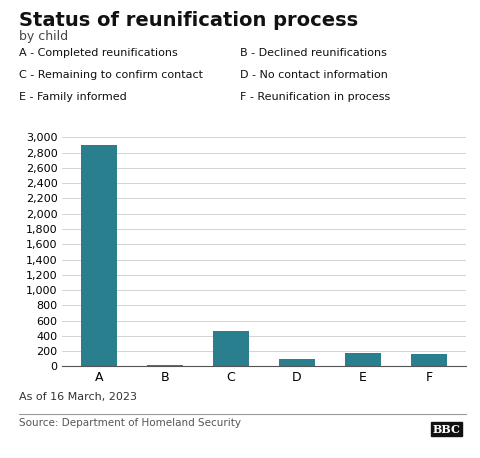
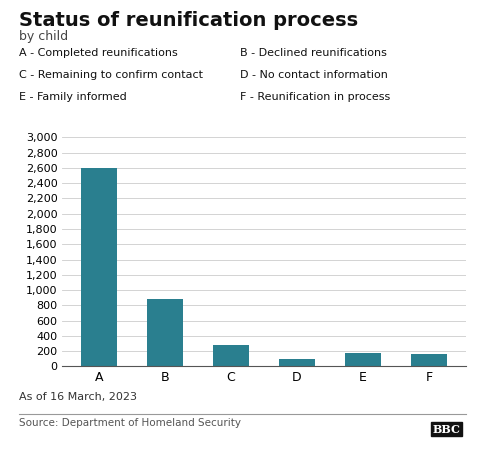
A: 2,900 -> 2,600
B: 20 -> 880
C: 460 -> 280
